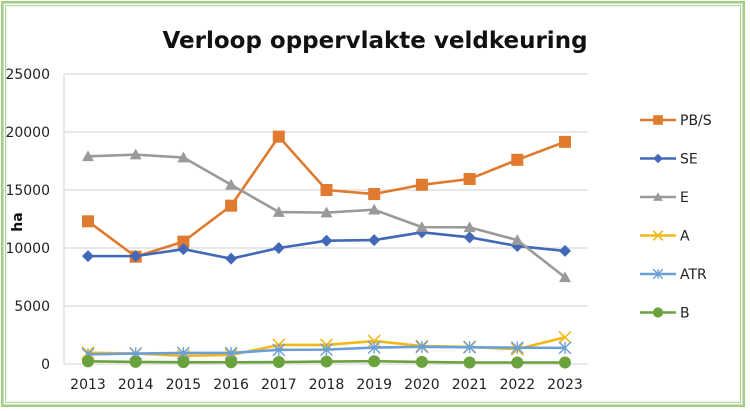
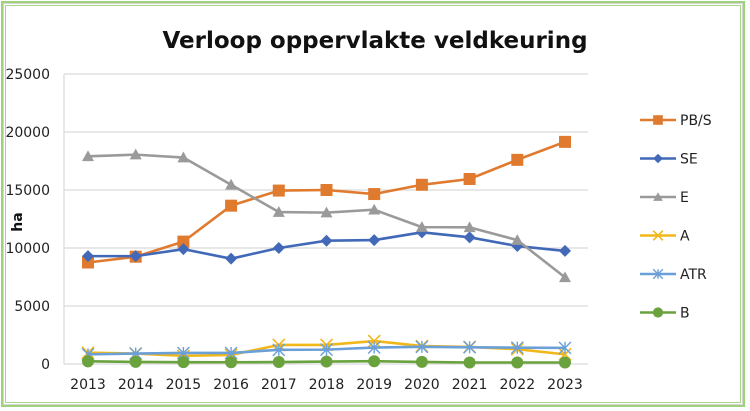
PB/S/2013: 12300 -> 8800
PB/S/2017: 19600 -> 15000
A/2023: 2300 -> 800
